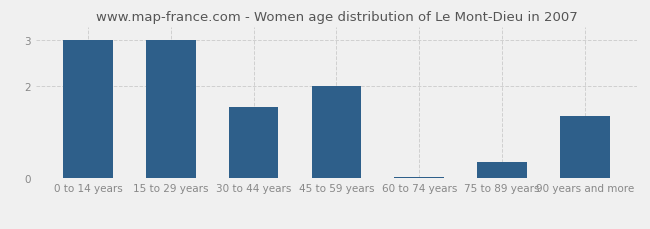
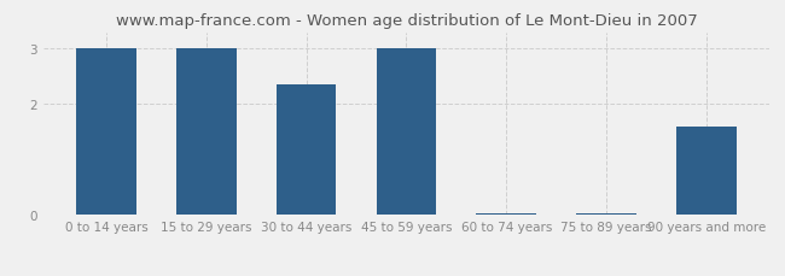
30 to 44 years: 1.55 -> 2.35
45 to 59 years: 2.00 -> 3.00
75 to 89 years: 0.35 -> 0.04
90 years and more: 1.35 -> 1.60
